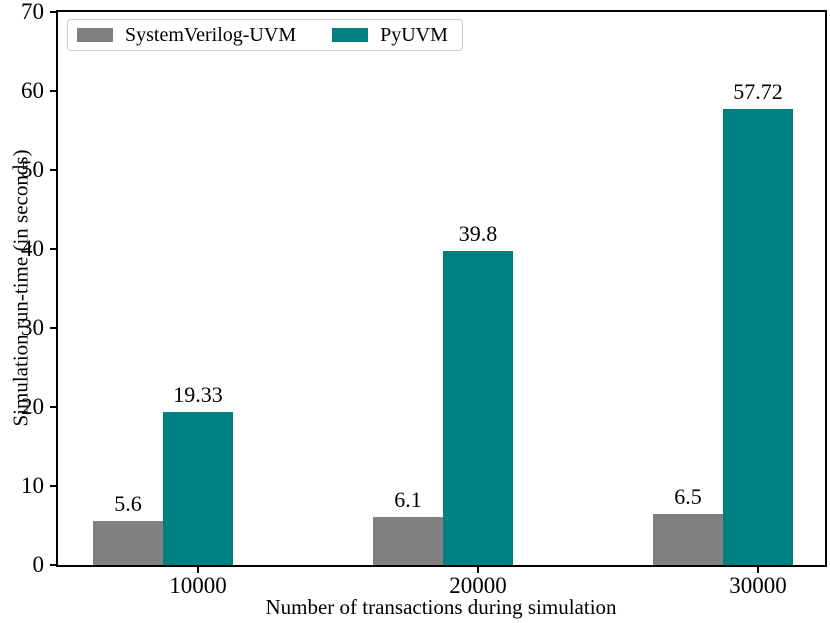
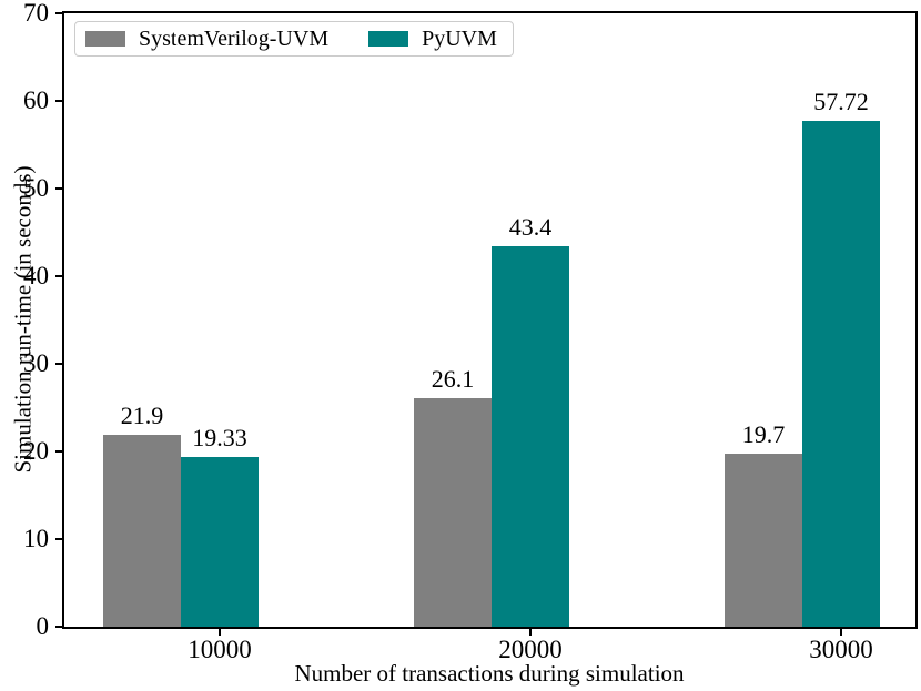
SystemVerilog-UVM/10000: 5.6 -> 21.9
SystemVerilog-UVM/20000: 6.1 -> 26.1
PyUVM/20000: 39.8 -> 43.4
SystemVerilog-UVM/30000: 6.5 -> 19.7
